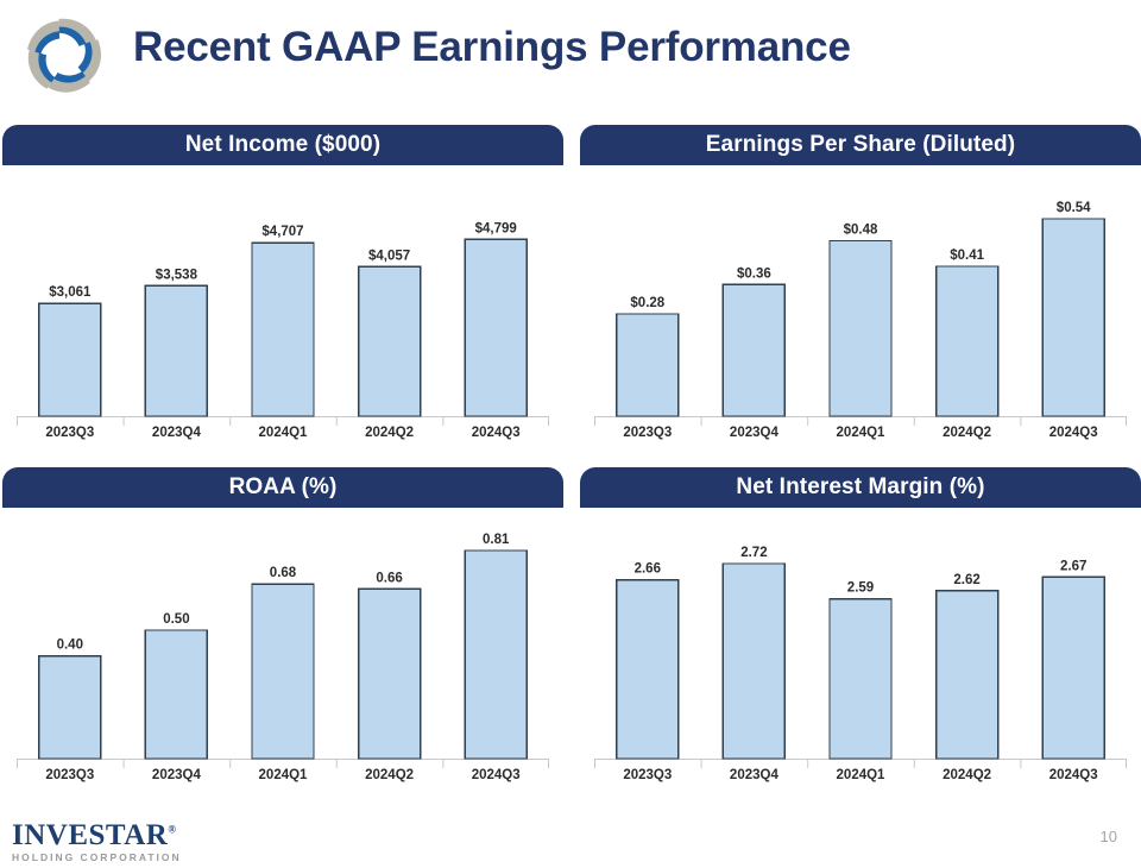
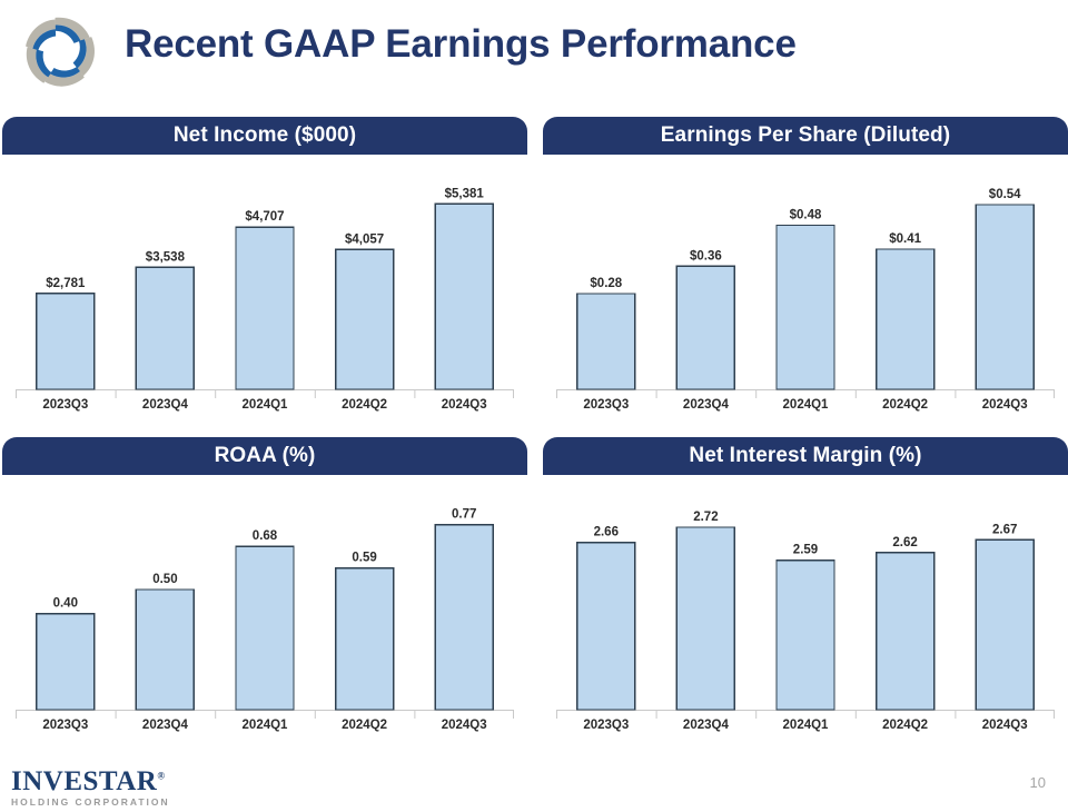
Net Income ($000)/2023Q3: $3,061 -> $2,781
Net Income ($000)/2024Q3: $4,799 -> $5,381
ROAA (%)/2024Q2: 0.66 -> 0.59
ROAA (%)/2024Q3: 0.81 -> 0.77
